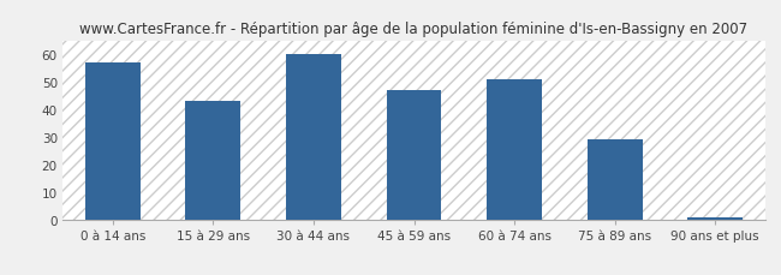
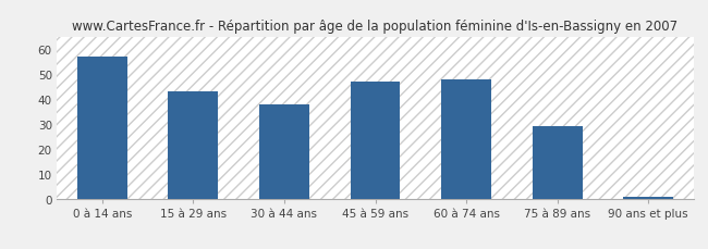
30 à 44 ans: 60 -> 38
60 à 74 ans: 51 -> 48
